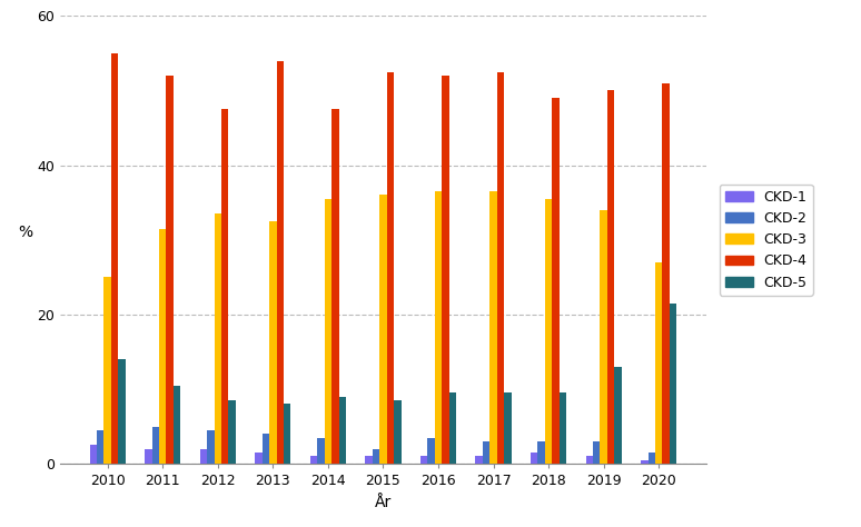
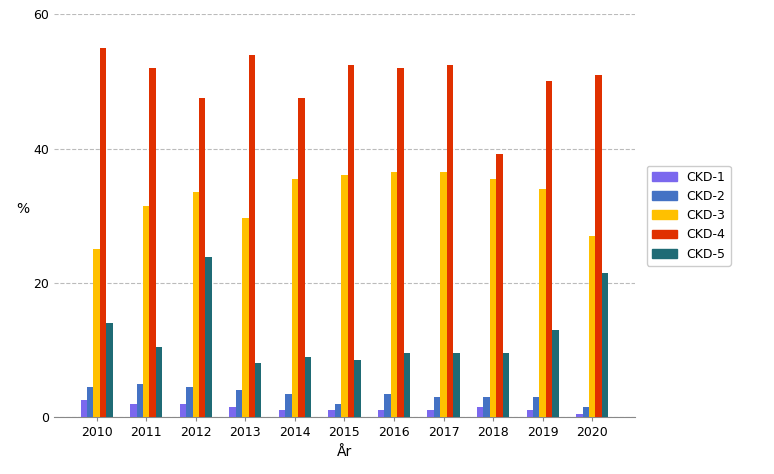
CKD-5/2012: 8.5 -> 23.8
CKD-3/2013: 32.5 -> 29.6
CKD-4/2018: 49.0 -> 39.2
